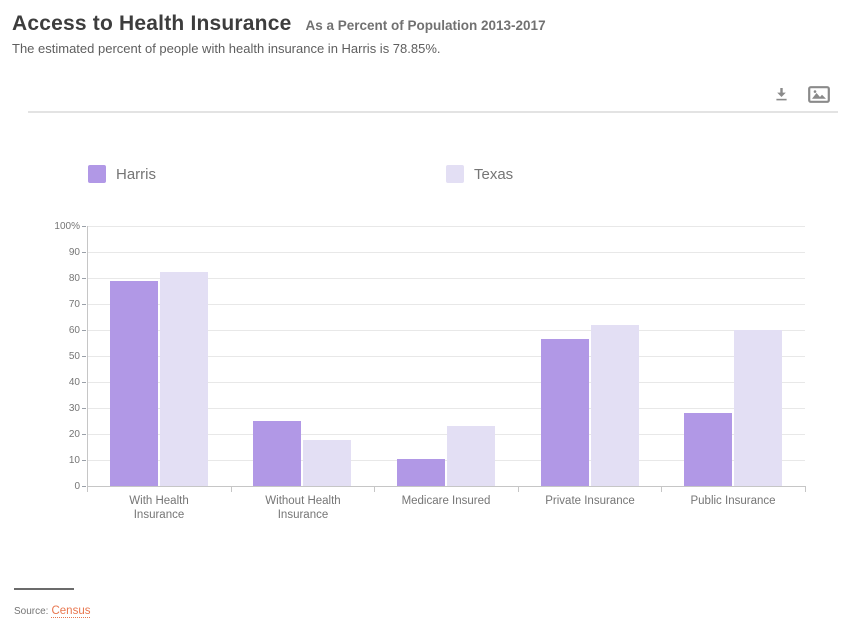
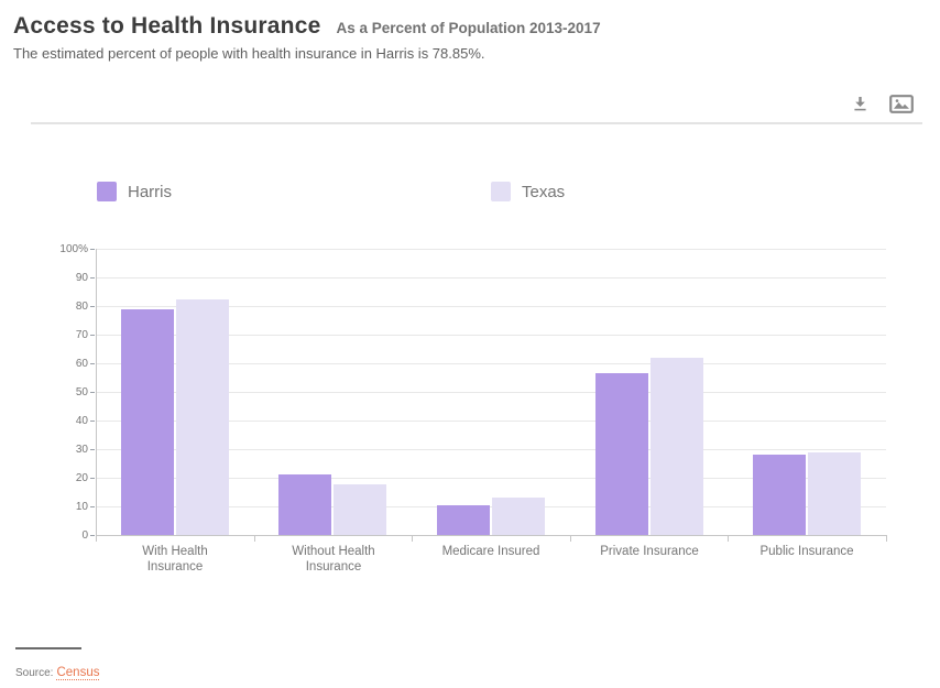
Harris/Without Health Insurance: 25% -> 21%
Texas/Medicare Insured: 23% -> 13%
Texas/Public Insurance: 60% -> 29%
